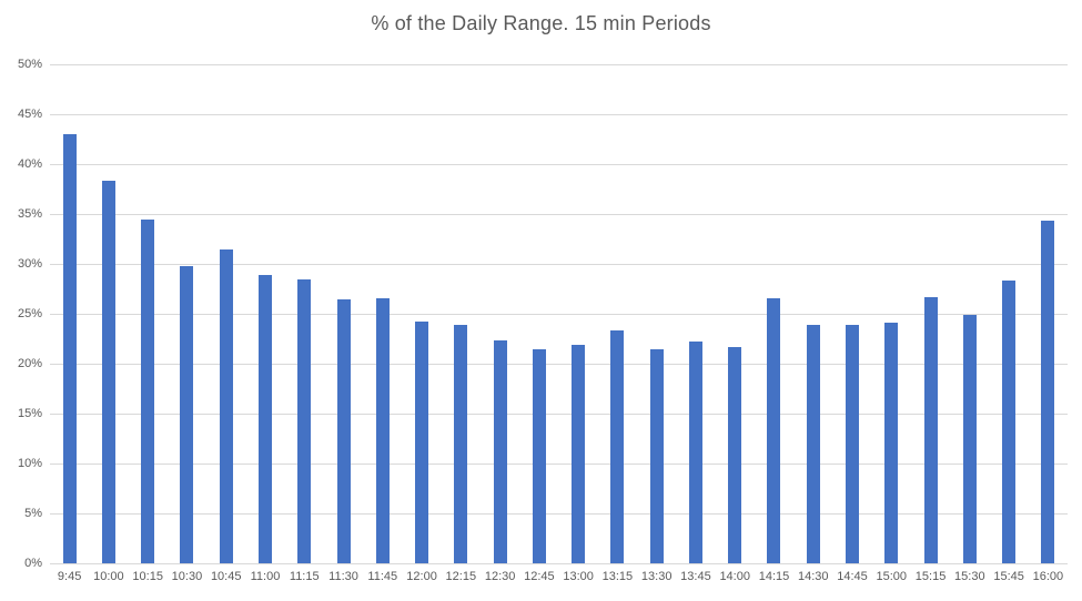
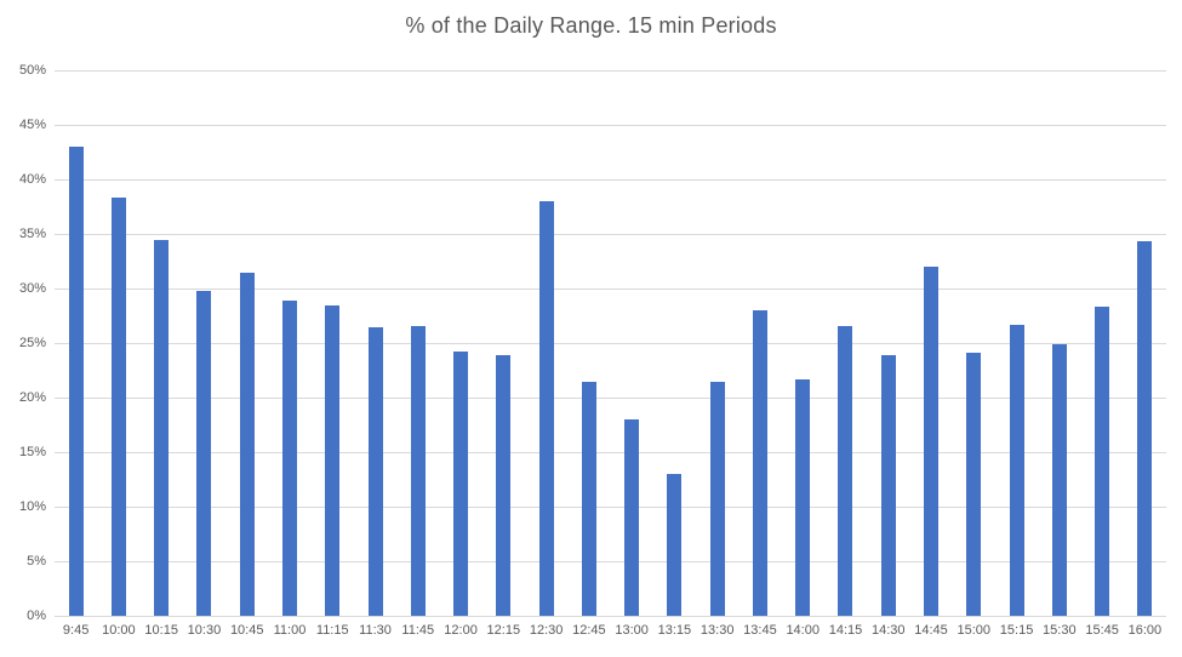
12:30: 22% -> 38%
13:00: 22% -> 18%
13:15: 23% -> 13%
13:45: 22% -> 28%
14:45: 24% -> 32%
